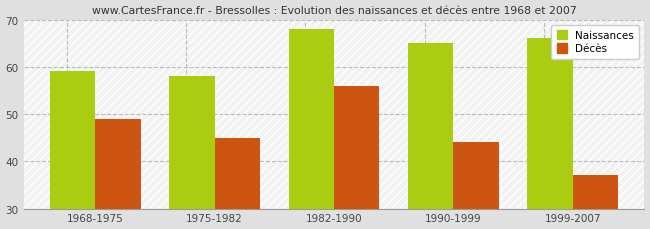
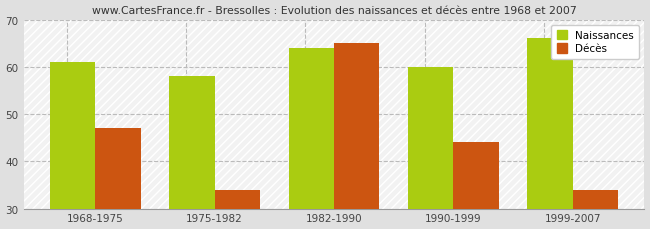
Naissances/1968-1975: 59 -> 61
Décès/1968-1975: 49 -> 47
Décès/1975-1982: 45 -> 34
Naissances/1982-1990: 68 -> 64
Décès/1982-1990: 56 -> 65
Naissances/1990-1999: 65 -> 60
Décès/1999-2007: 37 -> 34
